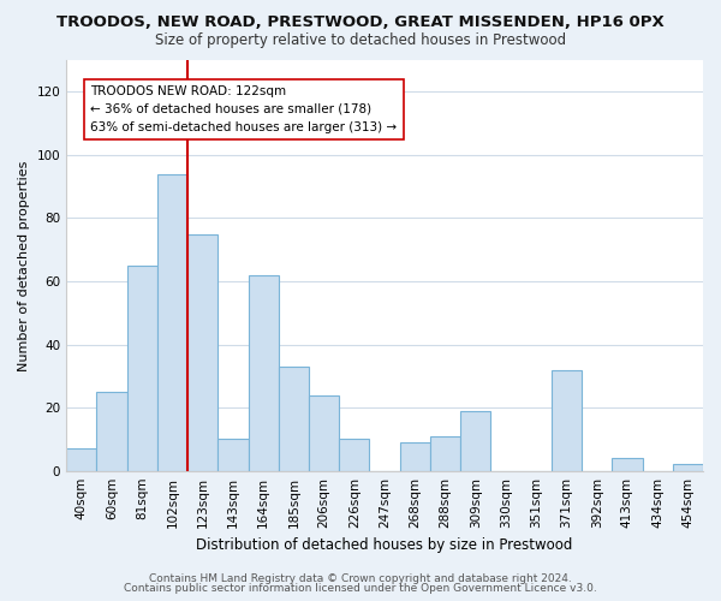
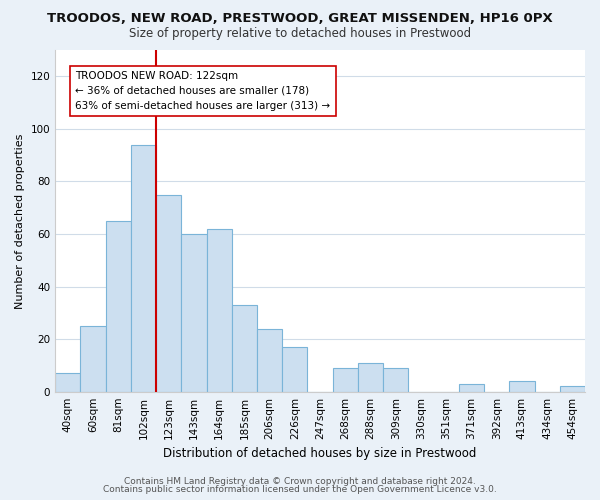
143sqm: 10 -> 60
226sqm: 10 -> 17
309sqm: 19 -> 9
371sqm: 32 -> 3
